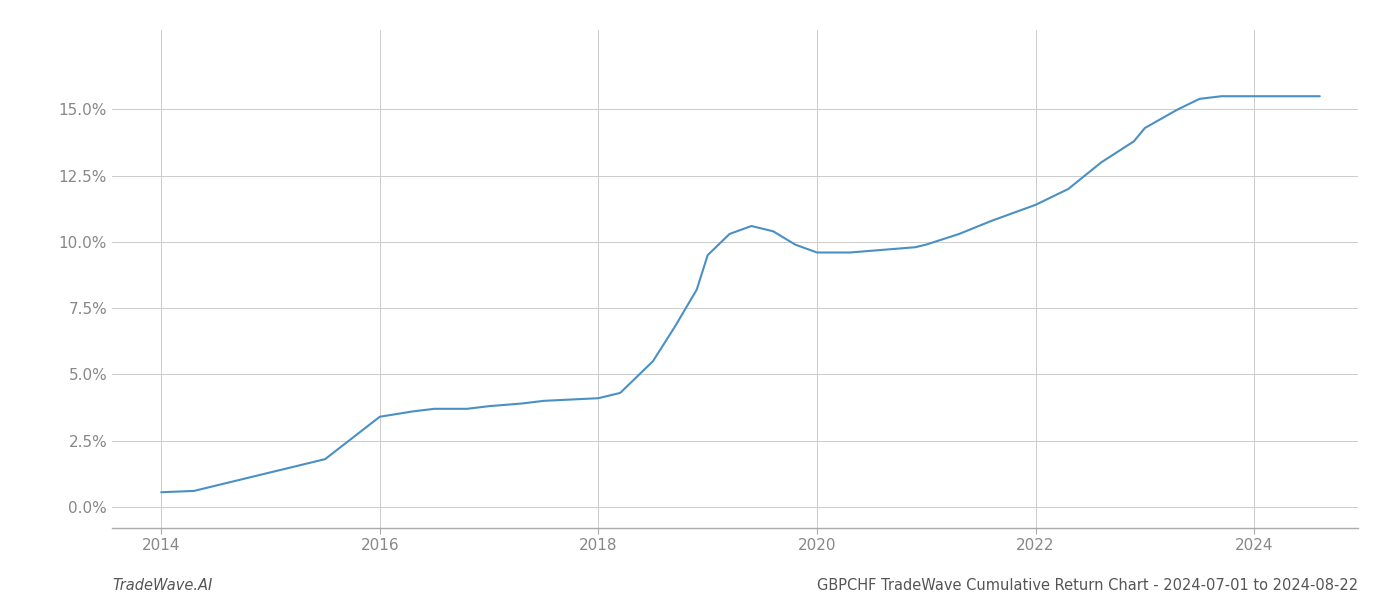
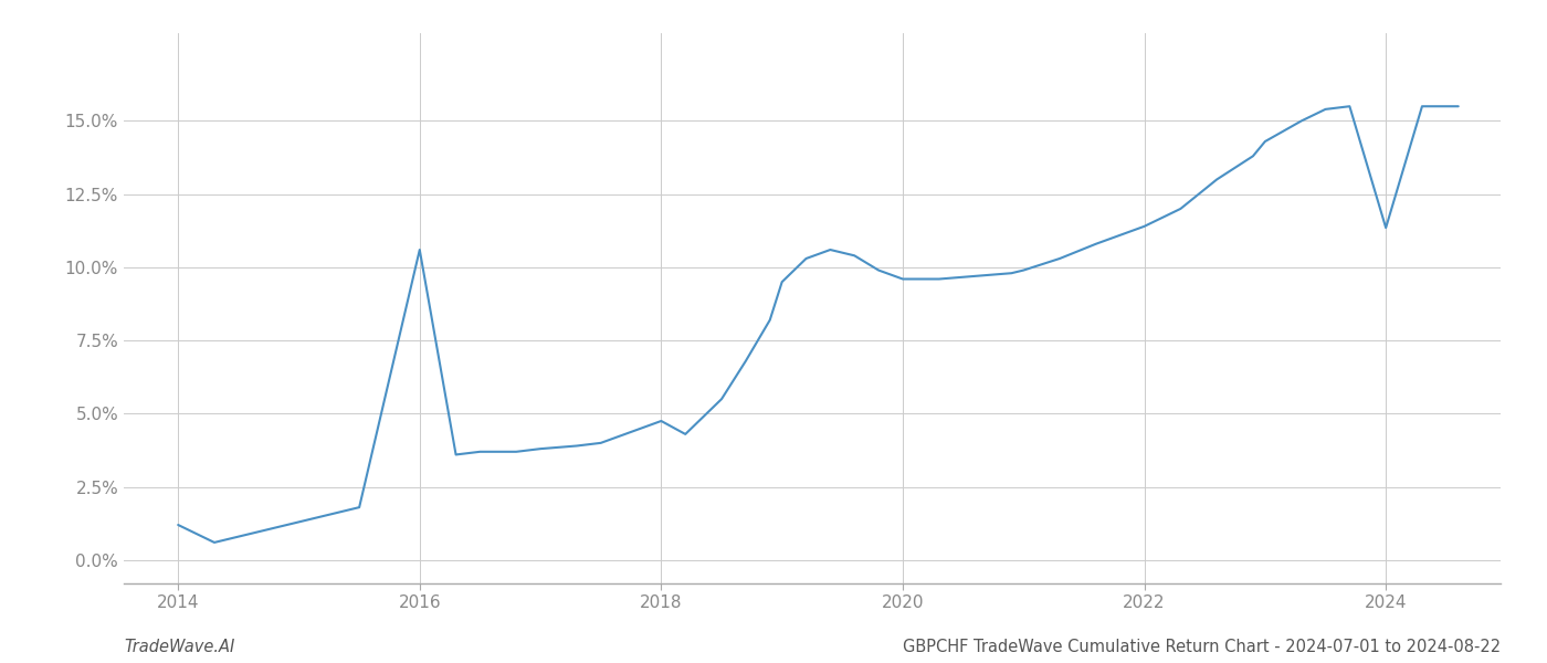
2014: 0.55% -> 1.20%
2016: 3.40% -> 10.60%
2018: 4.10% -> 4.75%
2024: 15.50% -> 11.35%
